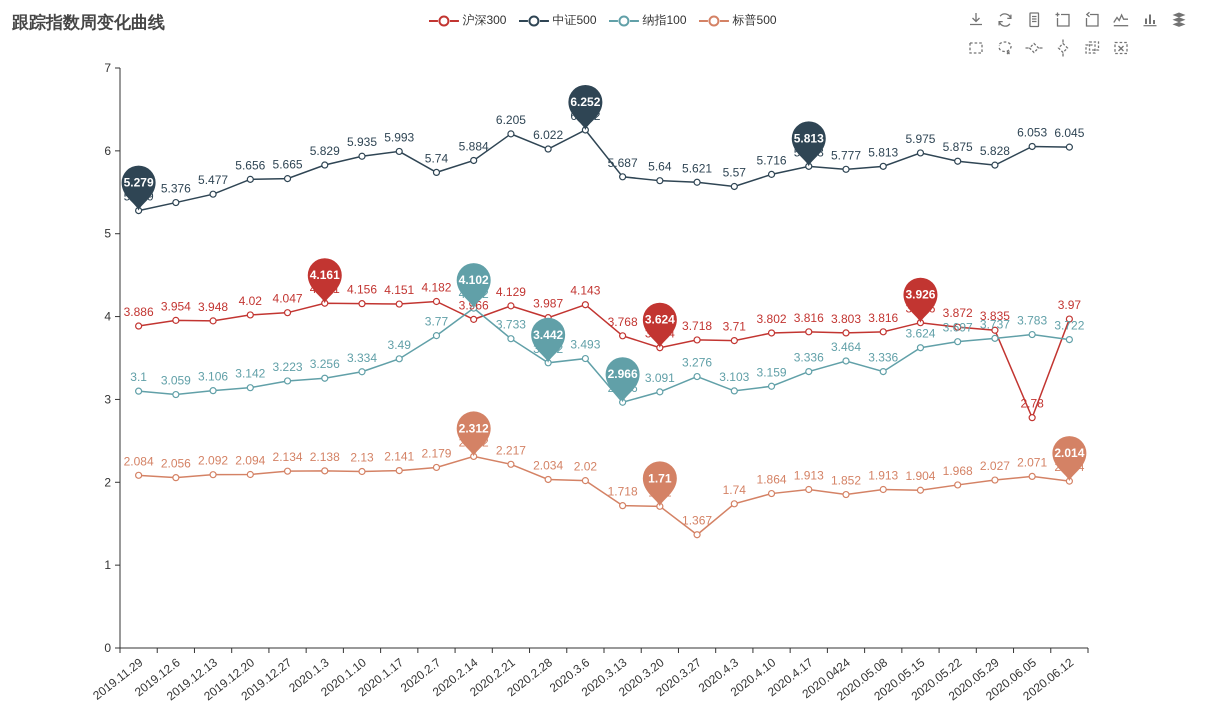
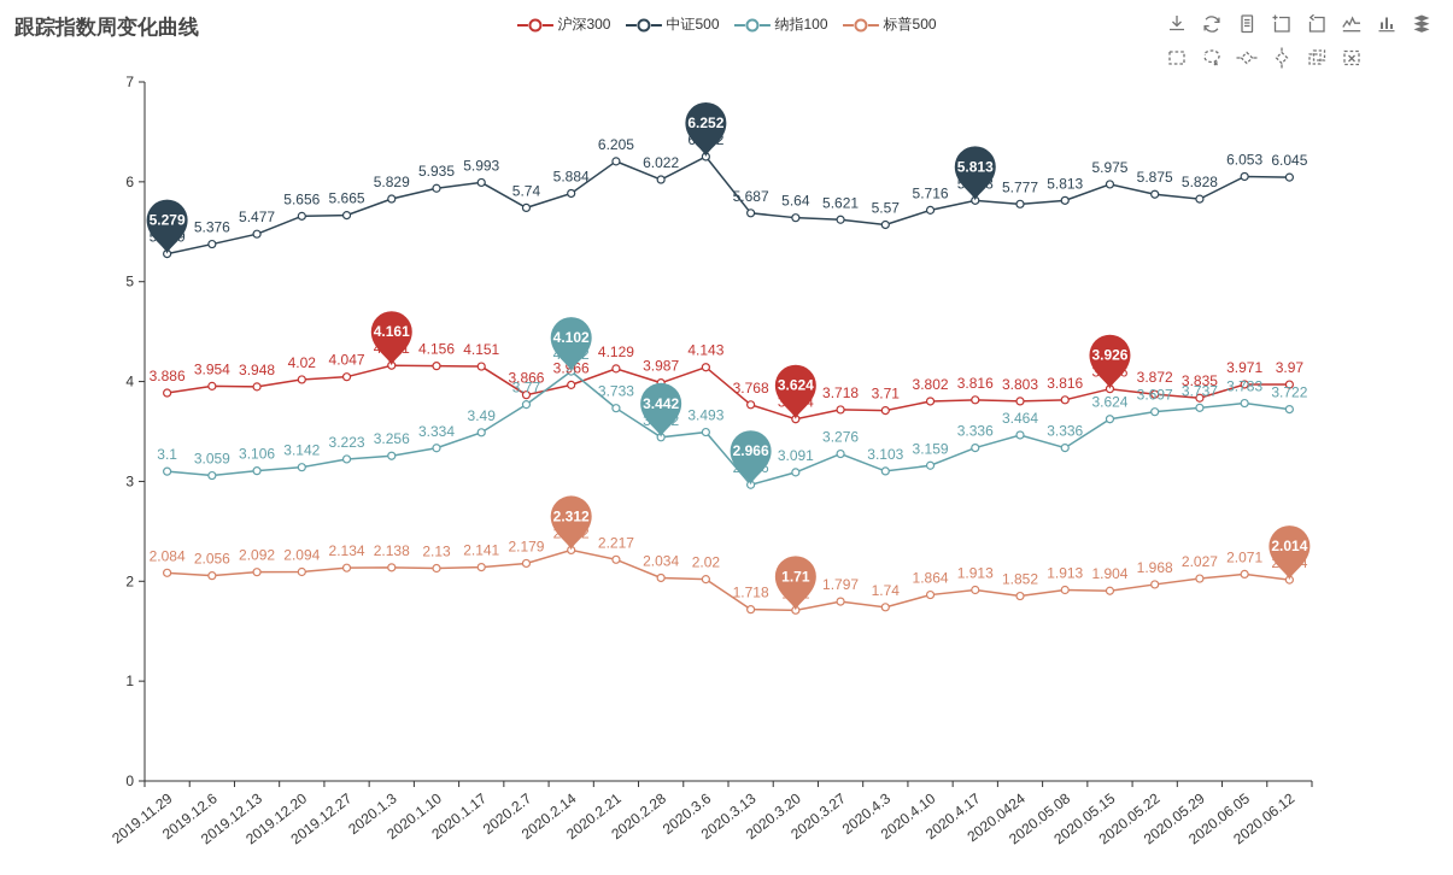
沪深300/2020.2.7: 4.182 -> 3.866
标普500/2020.3.27: 1.367 -> 1.797
沪深300/2020.06.05: 2.78 -> 3.971
